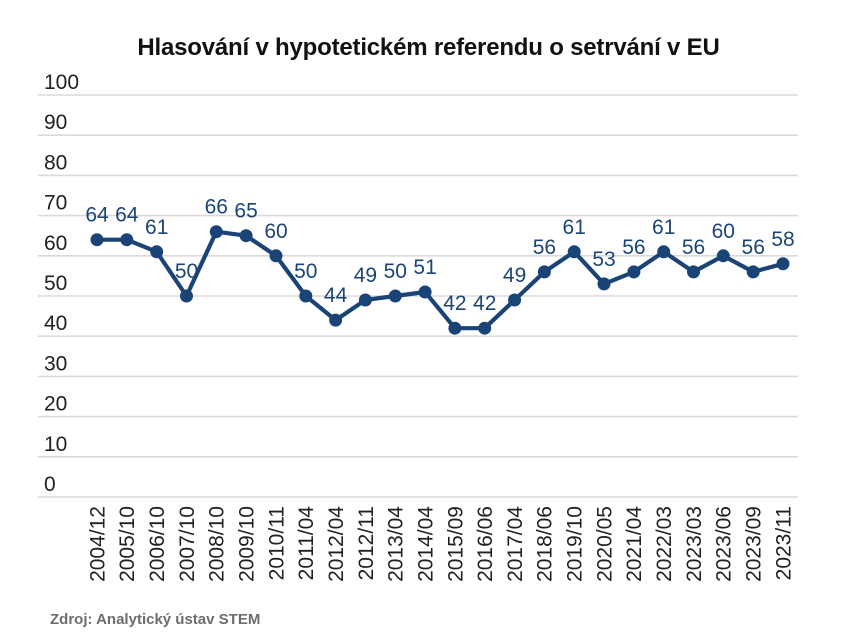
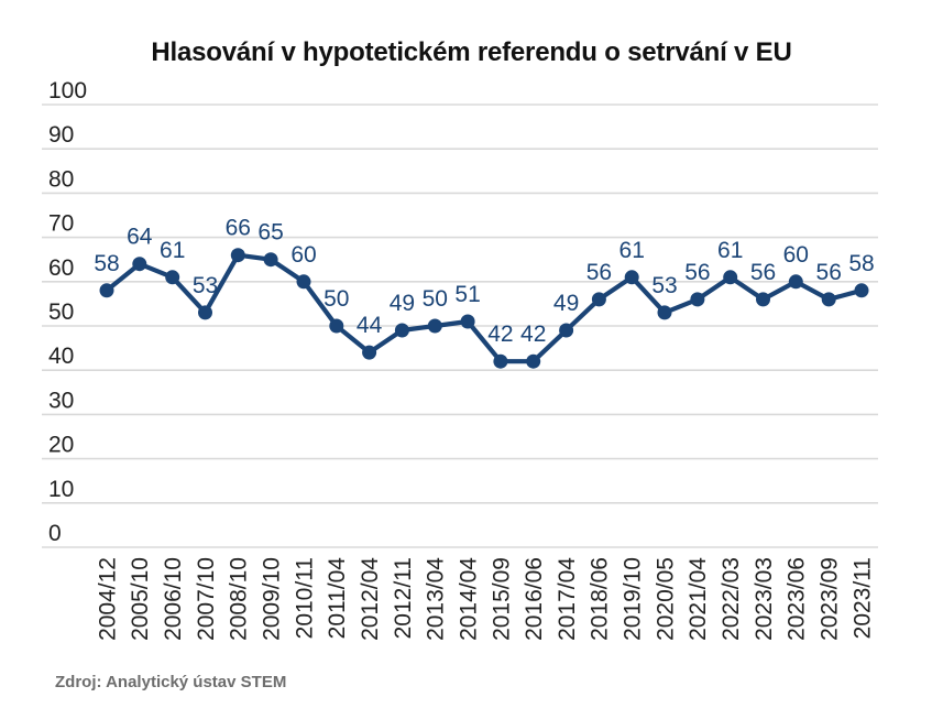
2004/12: 64 -> 58
2007/10: 50 -> 53
